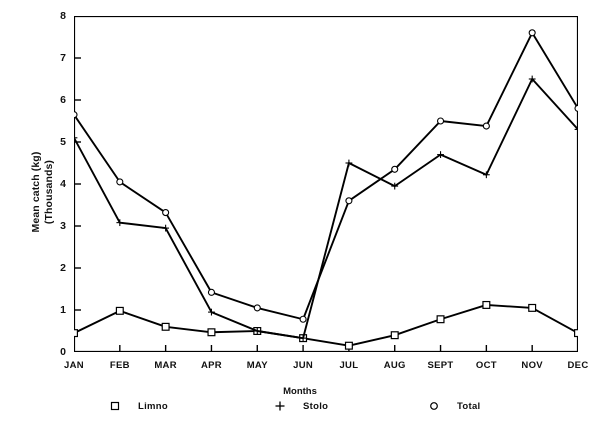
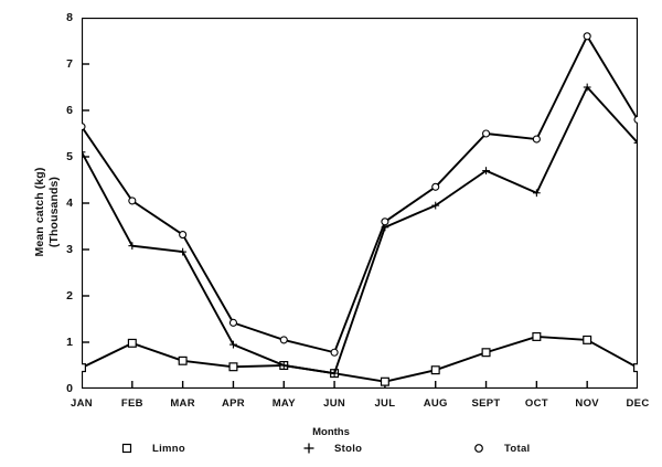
Stolo/JUL: 4.5 -> 3.5
